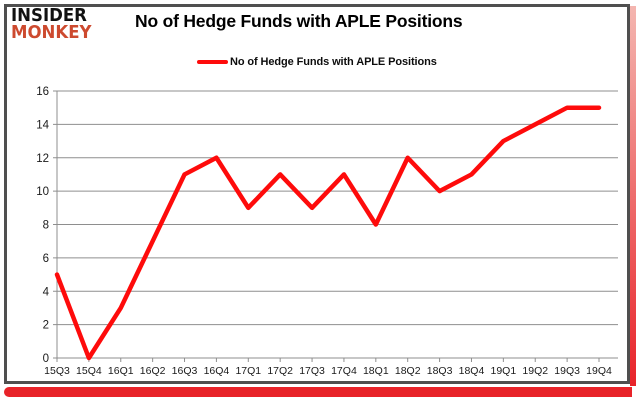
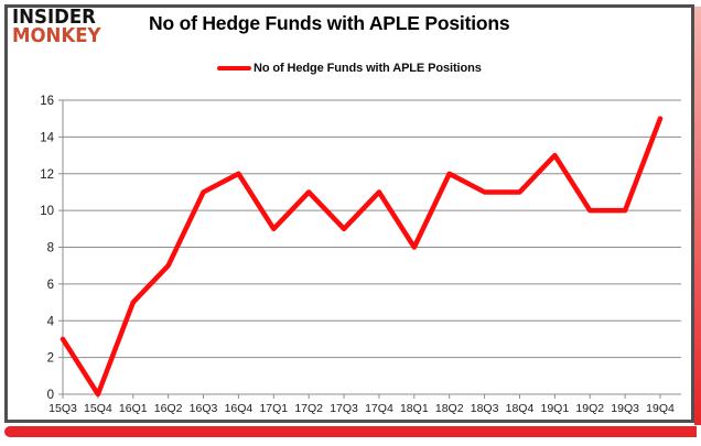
15Q3: 5 -> 3
16Q1: 3 -> 5
18Q3: 10 -> 11
19Q2: 14 -> 10
19Q3: 15 -> 10
